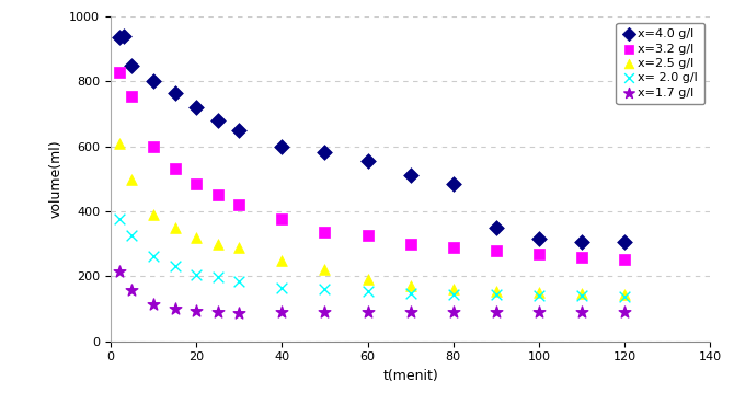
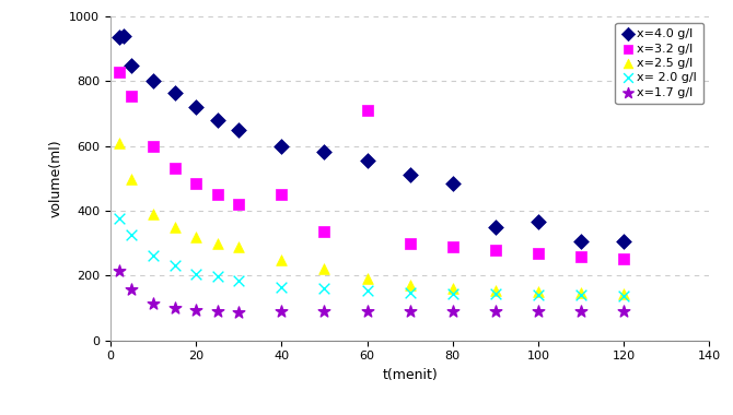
x=3.2 g/l/40: 378 -> 450
x=3.2 g/l/60: 325 -> 710
x=4.0 g/l/100: 315 -> 365
